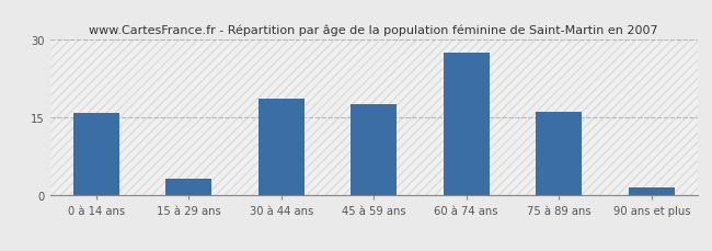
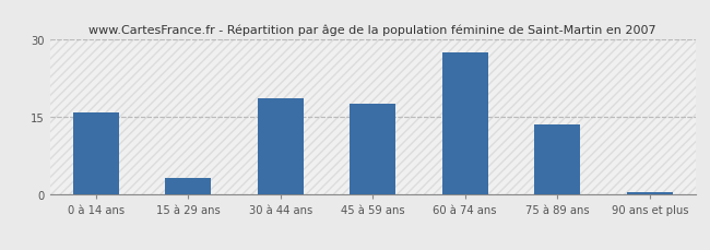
75 à 89 ans: 16.0 -> 13.5
90 ans et plus: 1.5 -> 0.4
